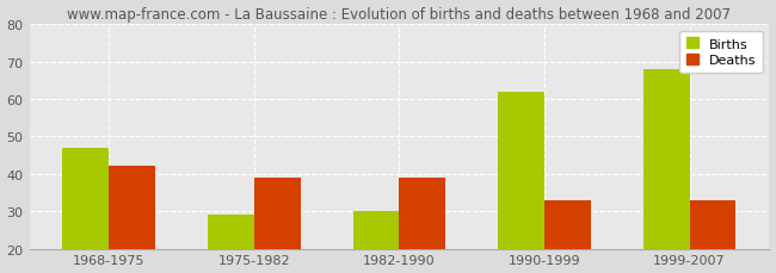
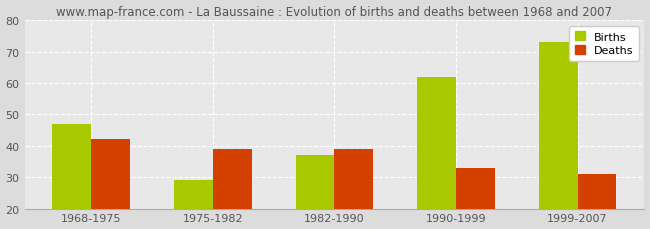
Births/1982-1990: 30 -> 37
Births/1999-2007: 68 -> 73
Deaths/1999-2007: 33 -> 31
